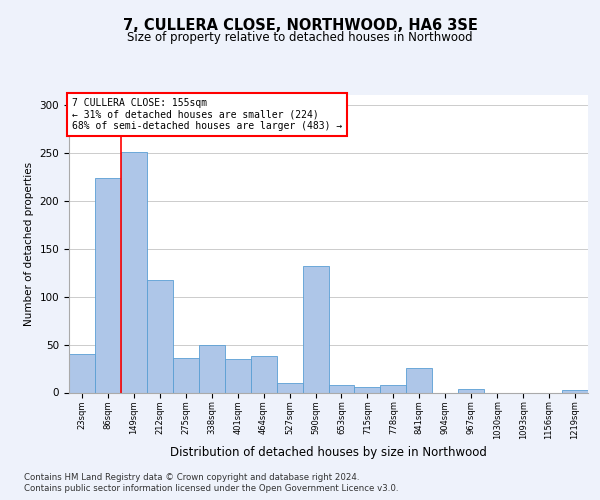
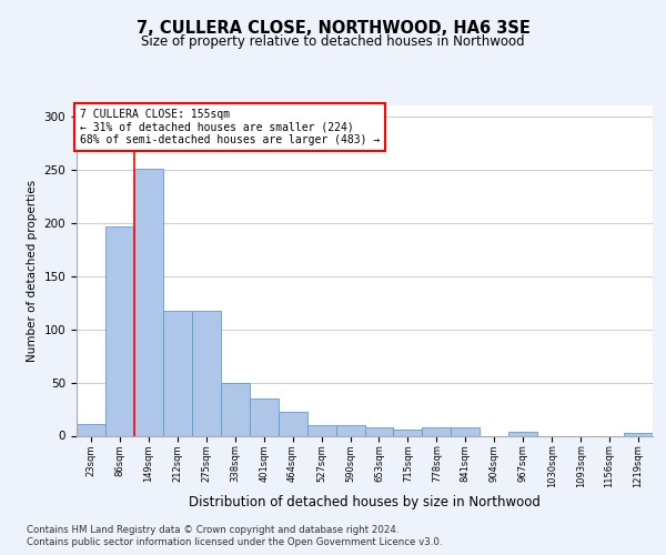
23sqm: 40 -> 11
86sqm: 224 -> 196
275sqm: 36 -> 117
464sqm: 38 -> 22
590sqm: 132 -> 10
841sqm: 26 -> 8
